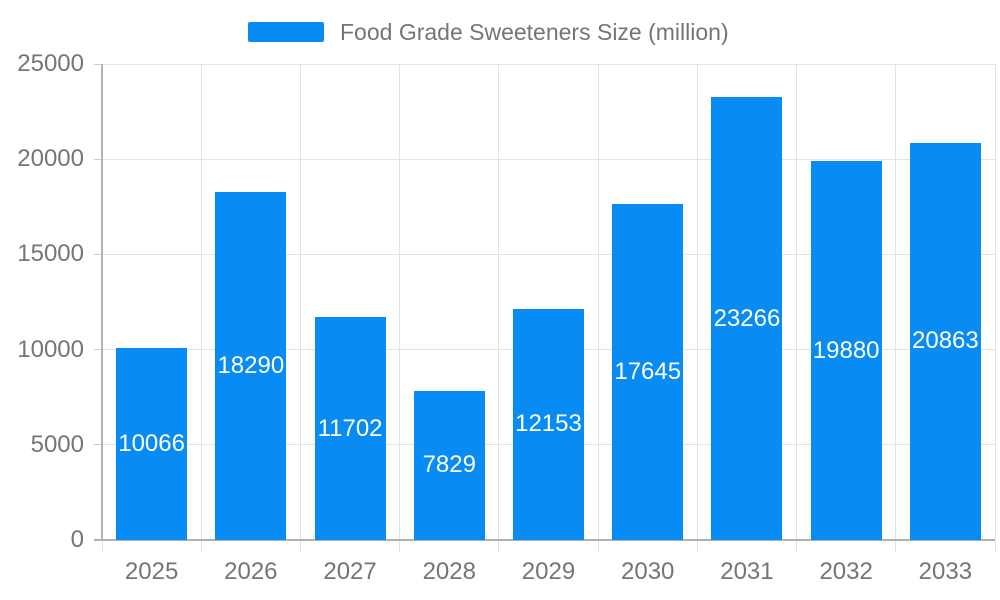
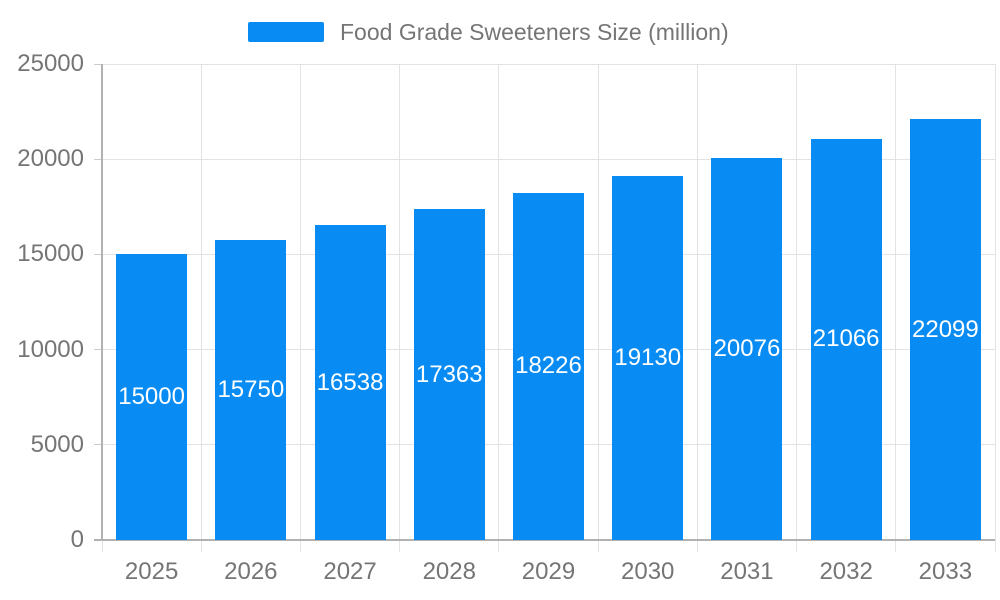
2025: 10066 -> 15000
2026: 18290 -> 15750
2027: 11702 -> 16538
2028: 7829 -> 17363
2029: 12153 -> 18226
2030: 17645 -> 19130
2031: 23266 -> 20076
2032: 19880 -> 21066
2033: 20863 -> 22099
